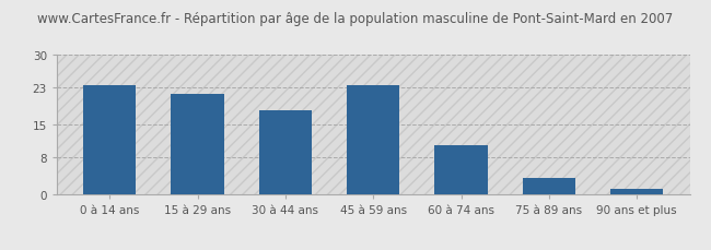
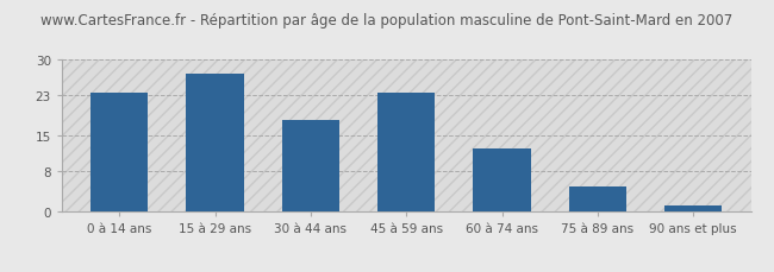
15 à 29 ans: 21.5 -> 27.0
60 à 74 ans: 10.5 -> 12.5
75 à 89 ans: 3.5 -> 5.0
